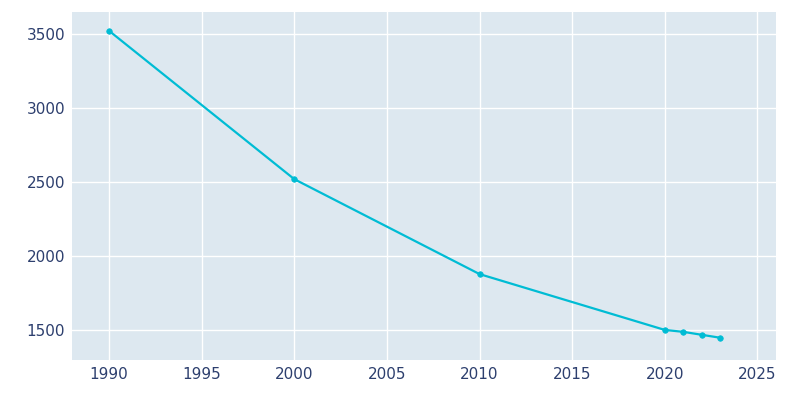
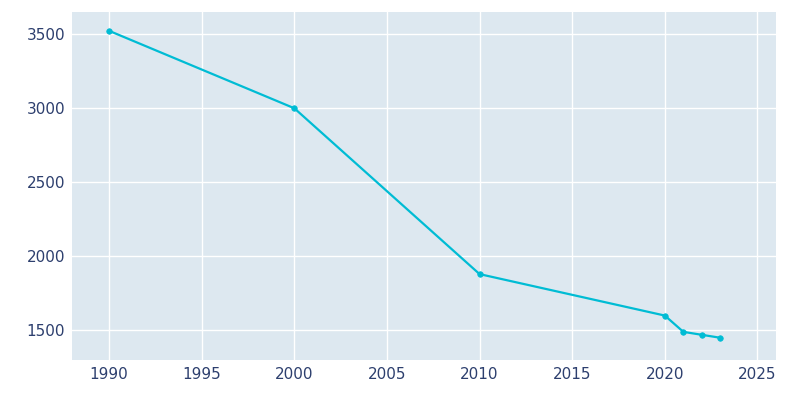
2000: 2520 -> 3000
2020: 1500 -> 1600
